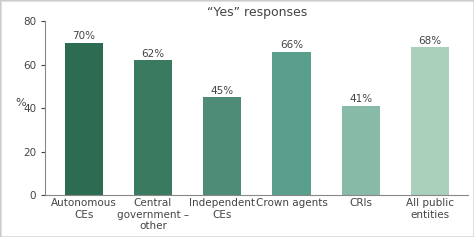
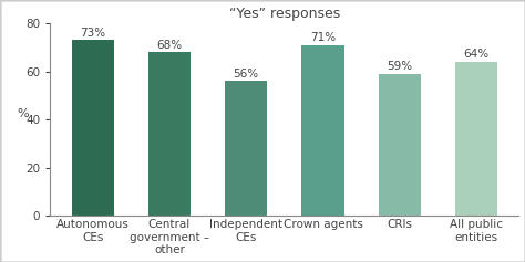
Autonomous CEs: 70% -> 73%
Central government – other: 62% -> 68%
Independent CEs: 45% -> 56%
Crown agents: 66% -> 71%
CRIs: 41% -> 59%
All public entities: 68% -> 64%
